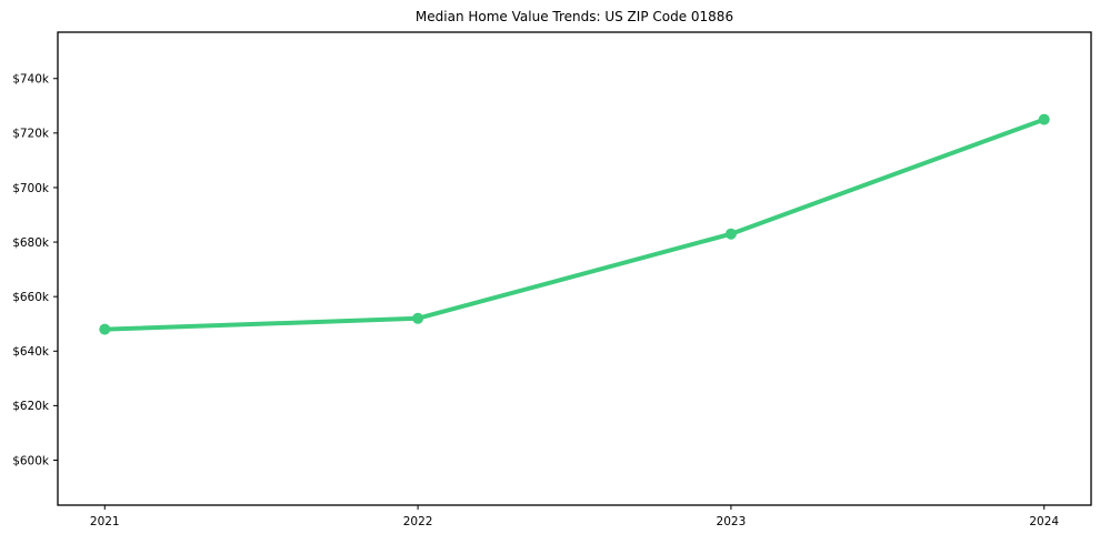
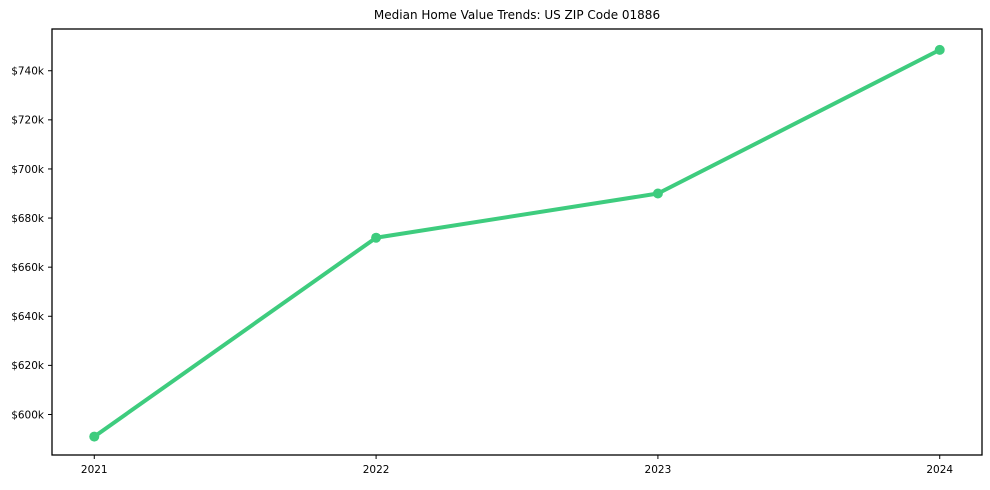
2021: $648k -> $591k
2022: $652k -> $672k
2023: $683k -> $690k
2024: $725k -> $748k
